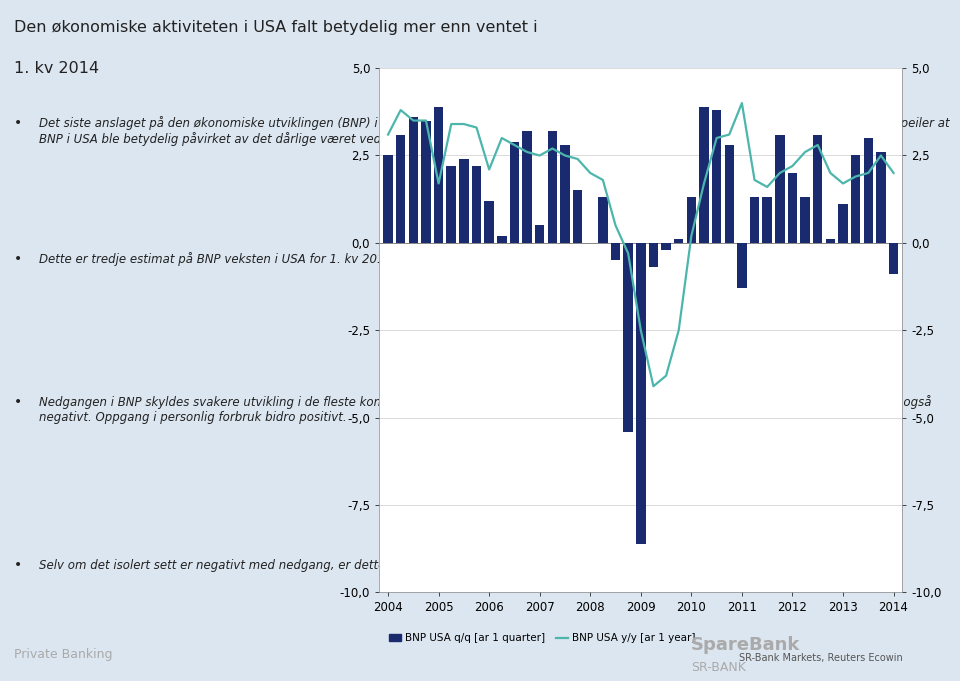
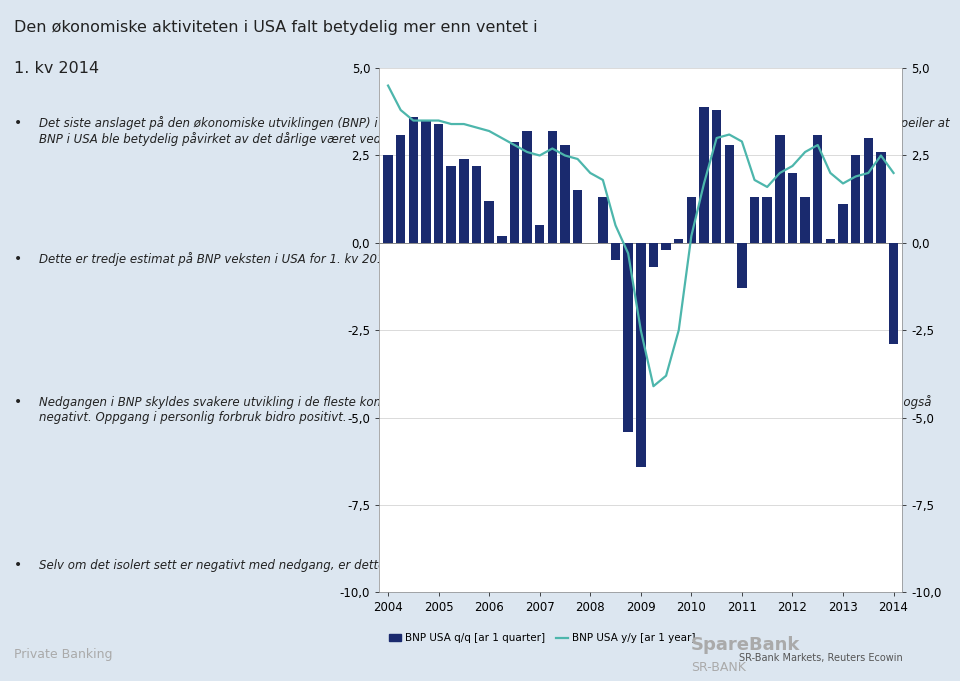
BNP USA y/y [ar 1 year]/2004: 3,1 -> 4,5
BNP USA q/q [ar 1 quarter]/2005: 3,9 -> 3,4
BNP USA y/y [ar 1 year]/2005: 1,7 -> 3,5
BNP USA y/y [ar 1 year]/2006: 2,1 -> 3,2
BNP USA q/q [ar 1 quarter]/2009: -8,6 -> -6,4
BNP USA y/y [ar 1 year]/2011: 4,0 -> 2,9
BNP USA q/q [ar 1 quarter]/2014: -0,9 -> -2,9
